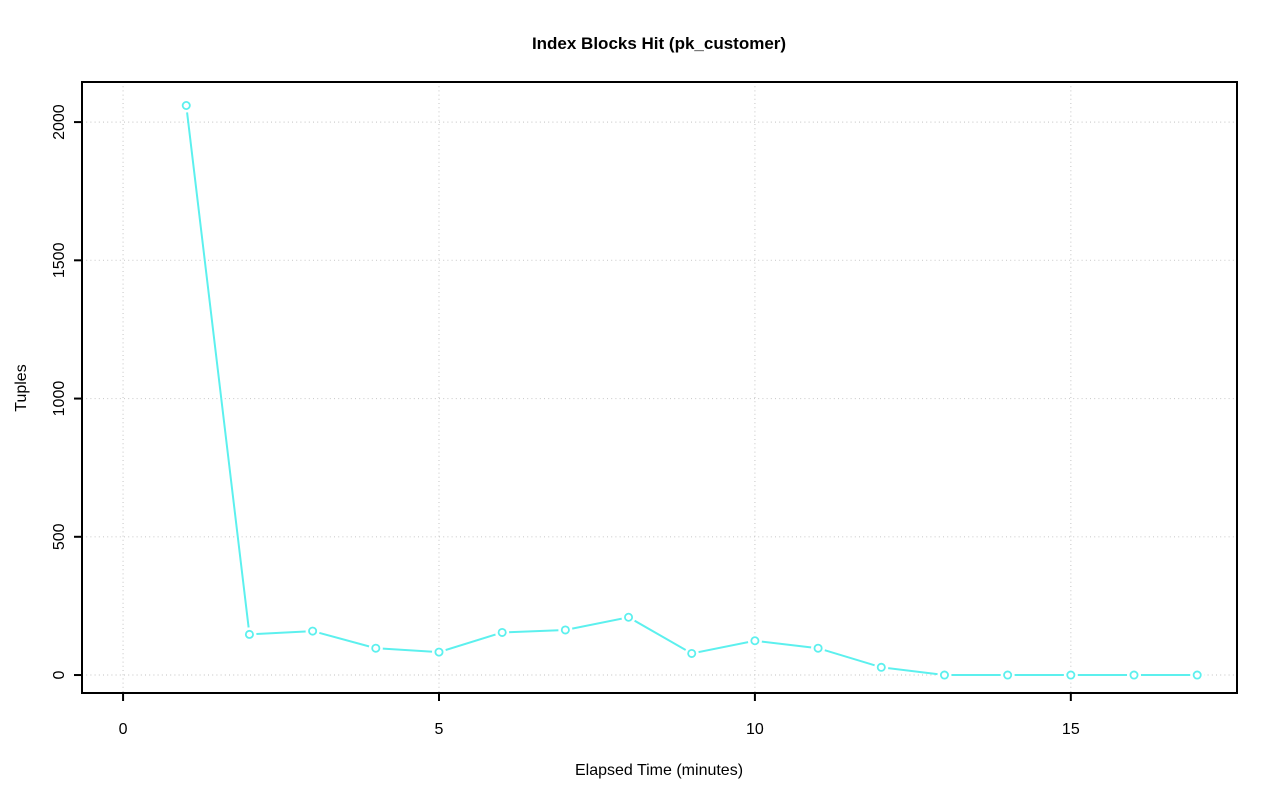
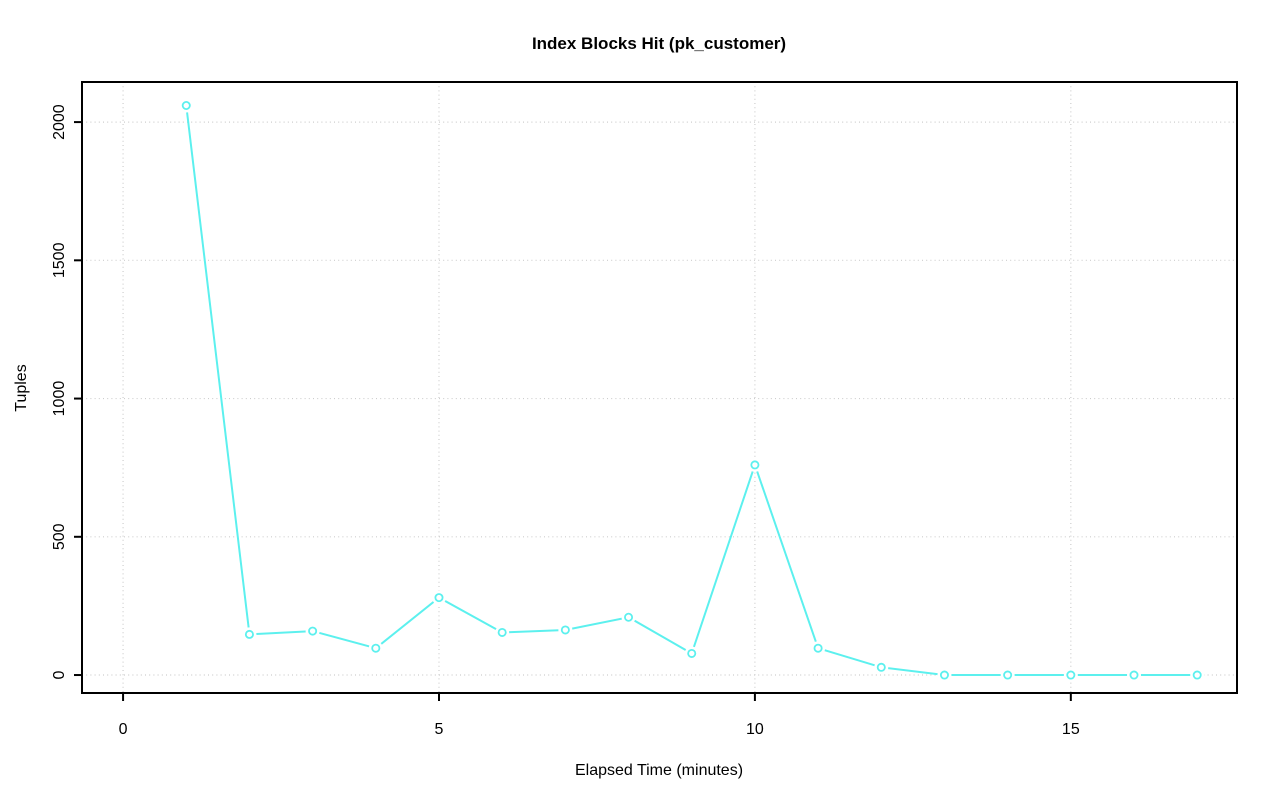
5: 80 -> 280
10: 120 -> 760
